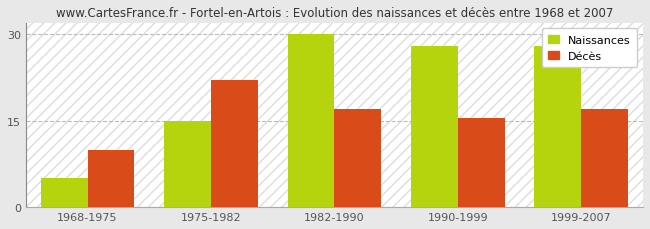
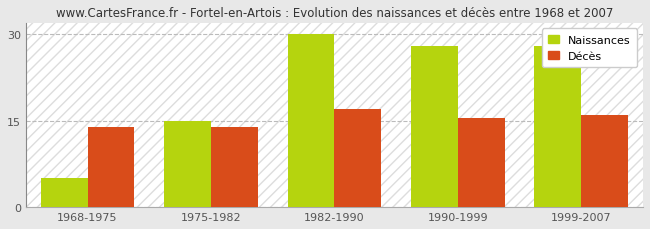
Décès/1968-1975: 10.0 -> 14.0
Décès/1975-1982: 22.0 -> 14.0
Décès/1999-2007: 17.0 -> 16.0
